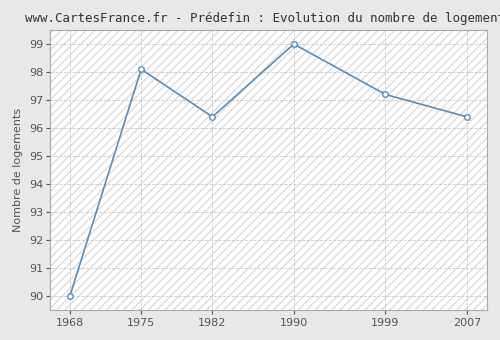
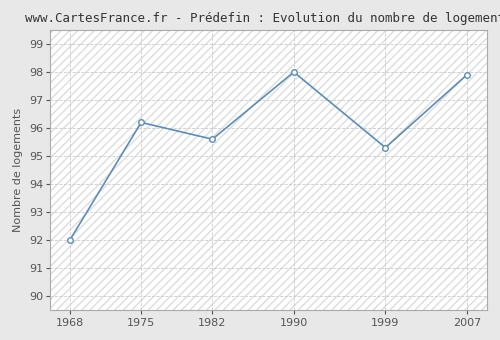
1968: 90.0 -> 92.0
1975: 98.1 -> 96.2
1982: 96.4 -> 95.6
1990: 99.0 -> 98.0
1999: 97.2 -> 95.3
2007: 96.4 -> 97.9
